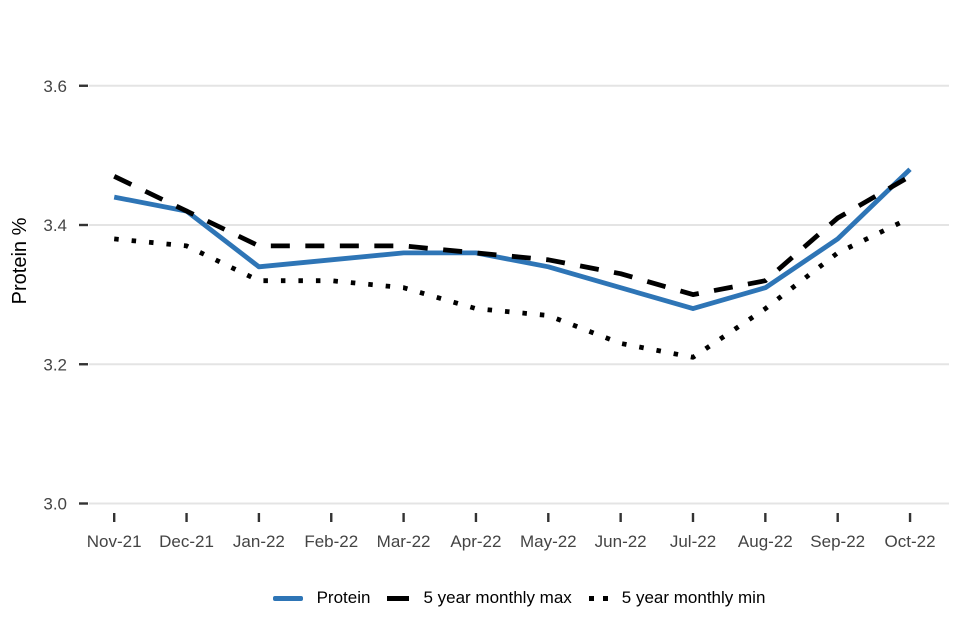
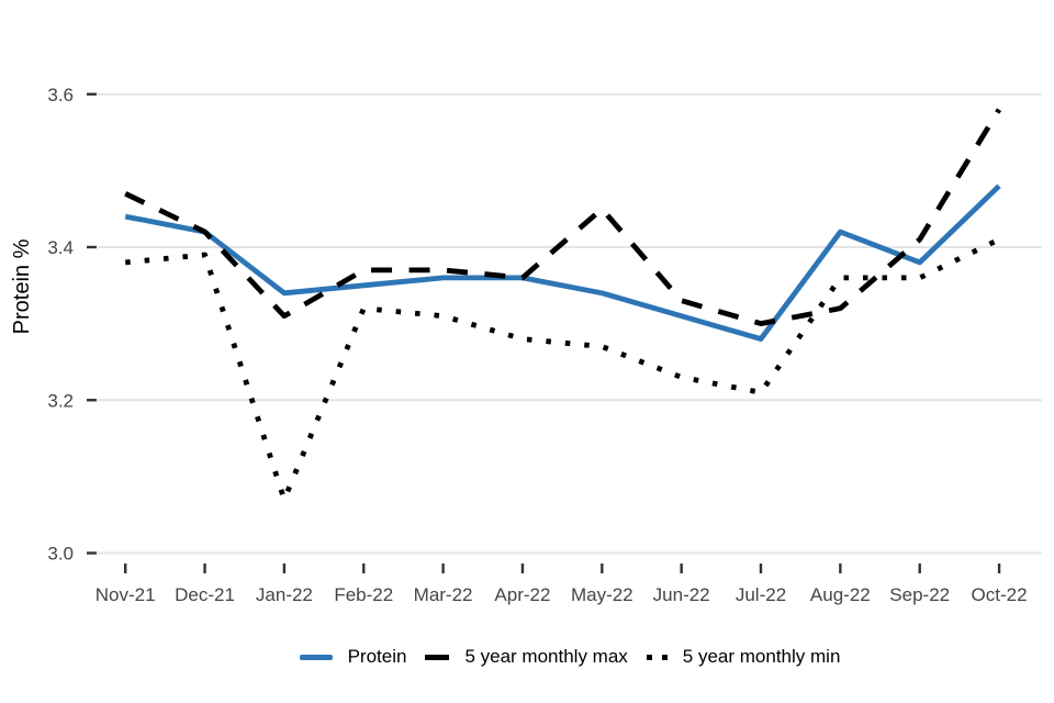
5 year monthly min/Dec-21: 3.37 -> 3.39
5 year monthly max/Jan-22: 3.37 -> 3.31
5 year monthly min/Jan-22: 3.32 -> 3.07
5 year monthly max/May-22: 3.35 -> 3.45
Protein/Aug-22: 3.31 -> 3.42
5 year monthly min/Aug-22: 3.28 -> 3.36
5 year monthly max/Oct-22: 3.47 -> 3.58
